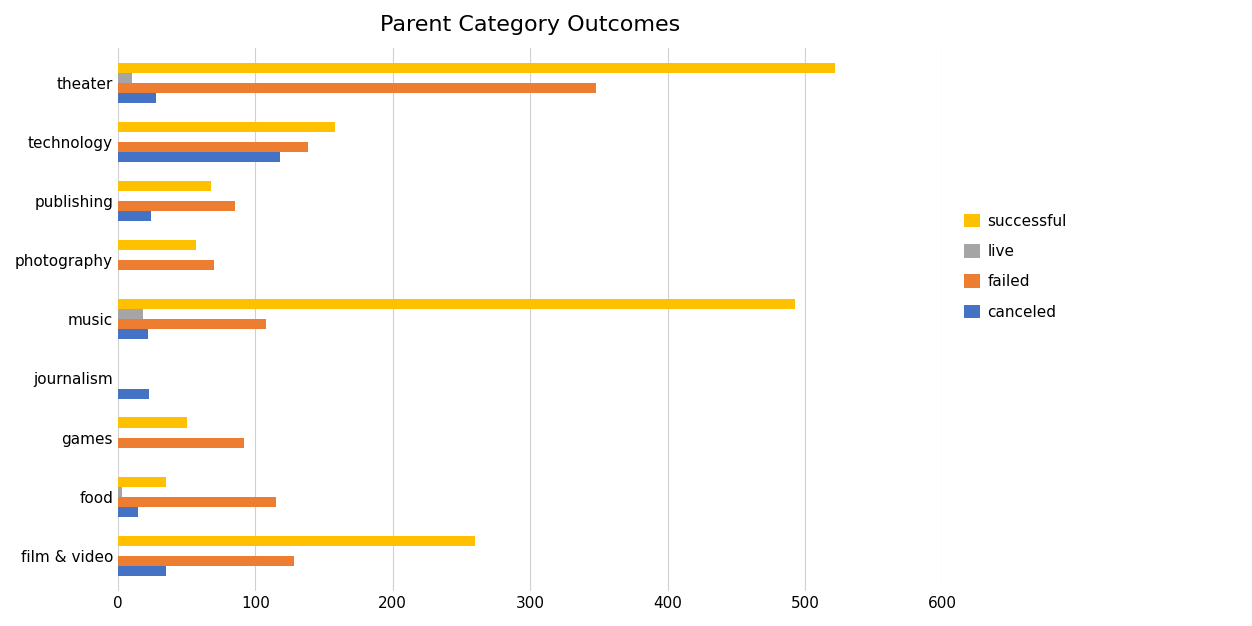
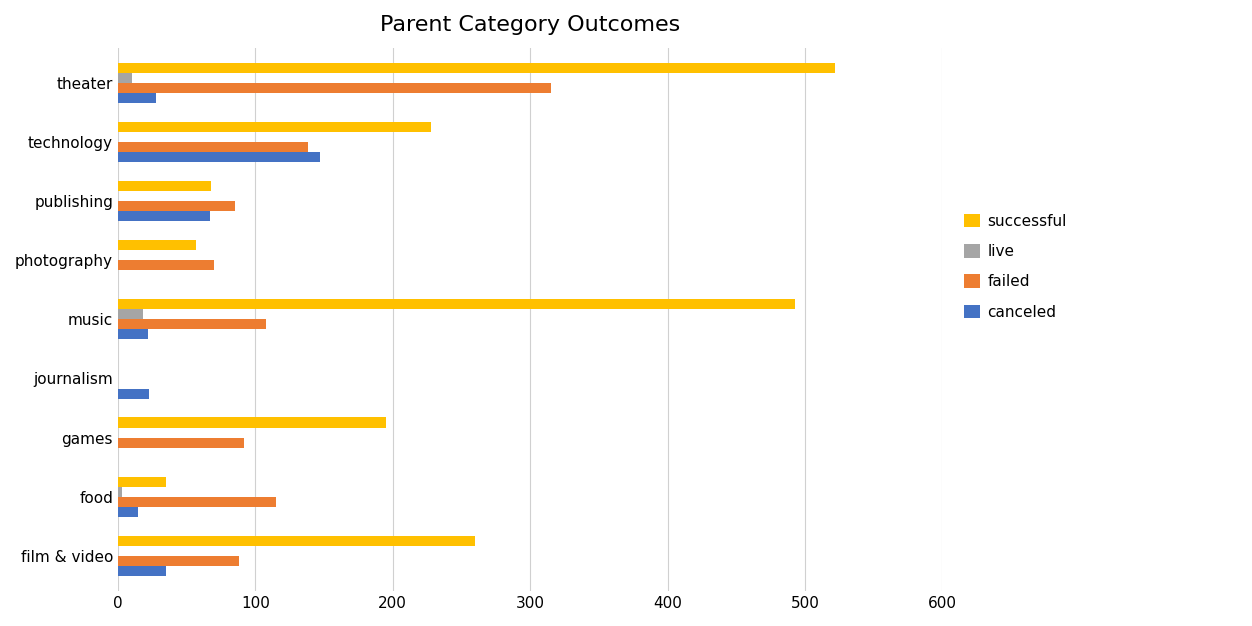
failed/theater: 348 -> 315
successful/technology: 158 -> 228
canceled/technology: 118 -> 147
canceled/publishing: 24 -> 67
successful/games: 50 -> 195
failed/film & video: 128 -> 88
